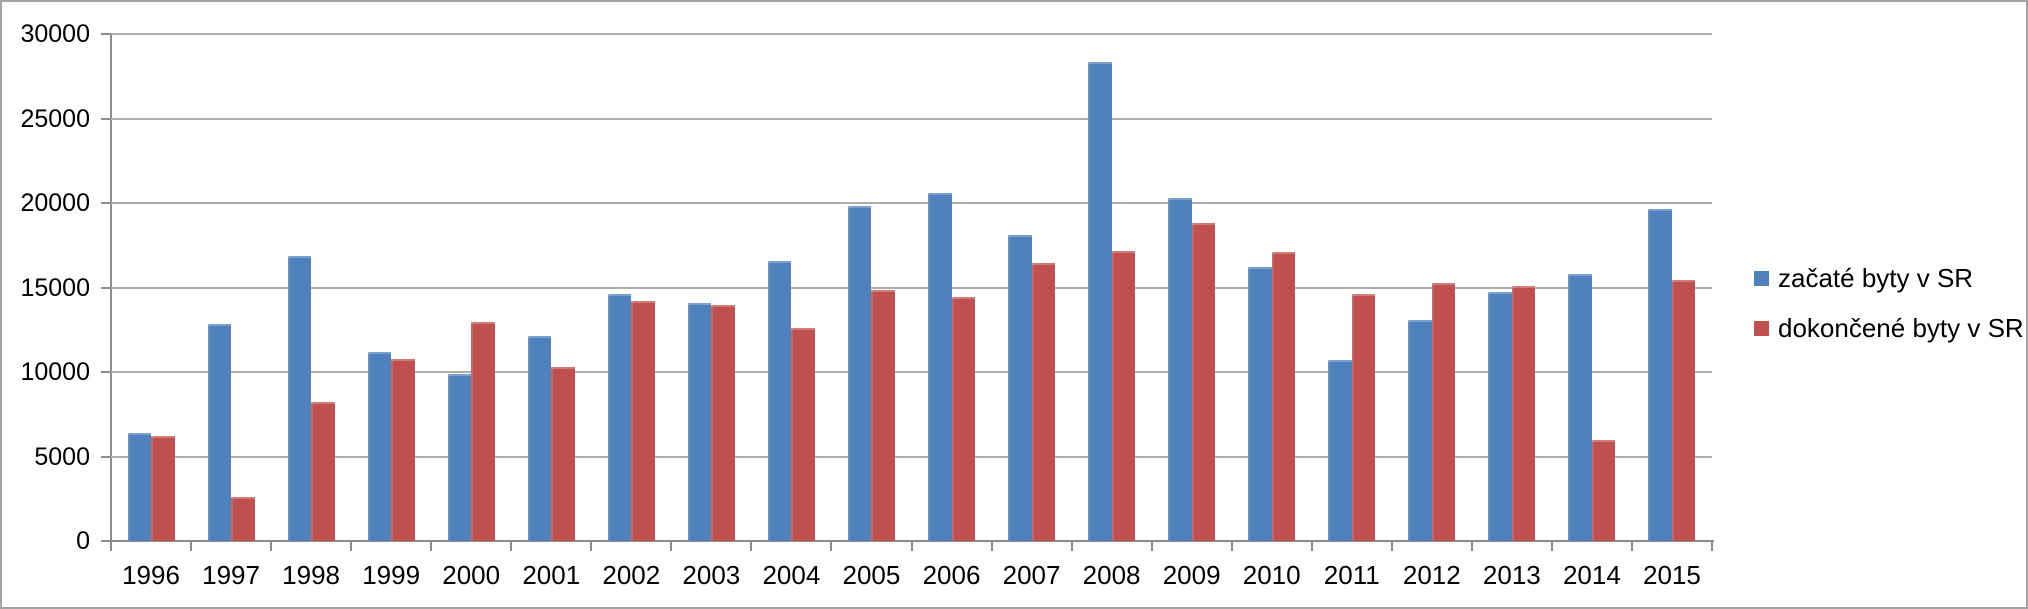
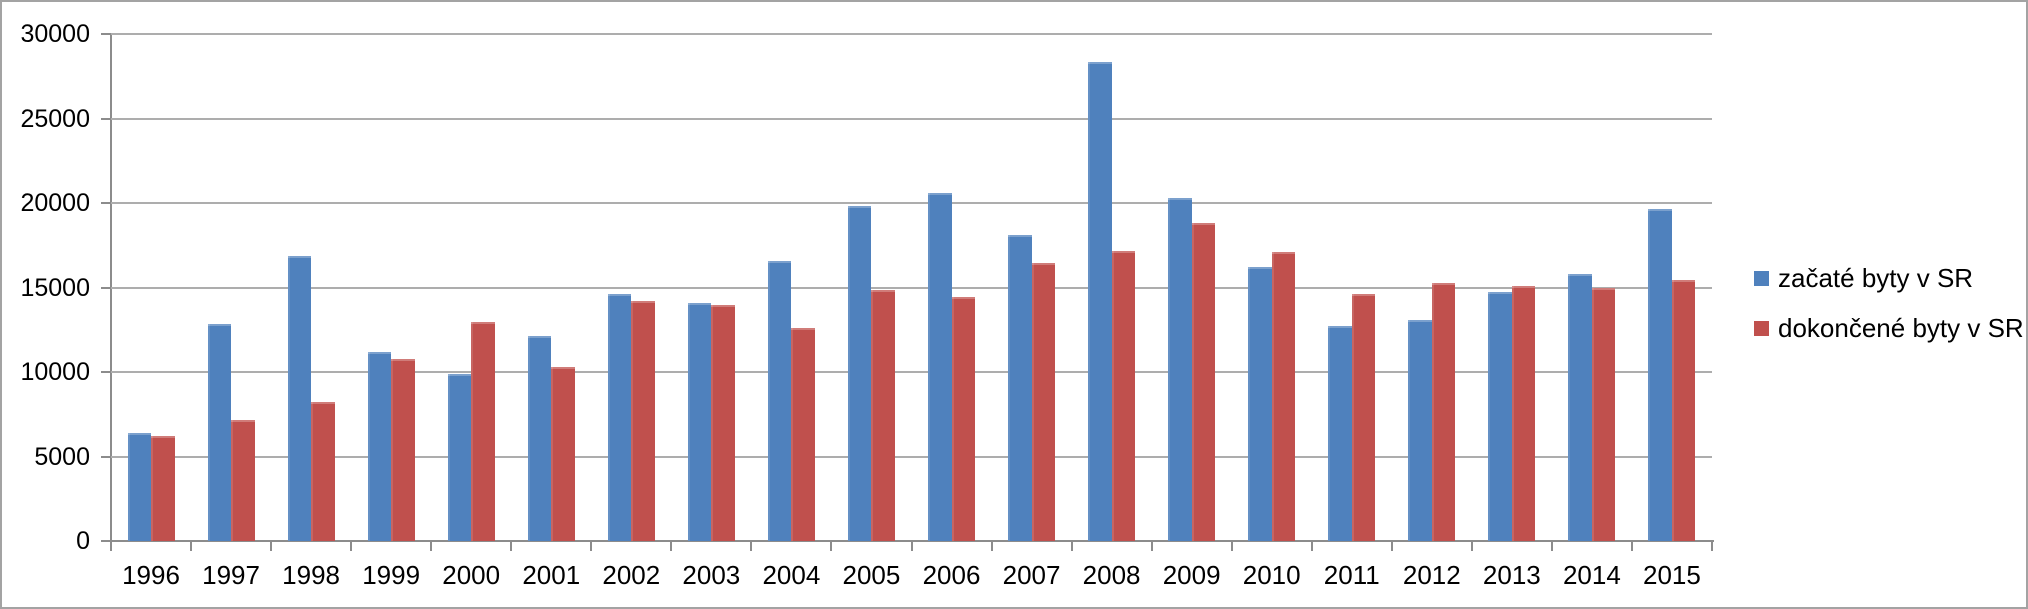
dokončené byty v SR/1997: 2600 -> 7200
začaté byty v SR/2011: 10700 -> 12700
dokončené byty v SR/2014: 6000 -> 15000
